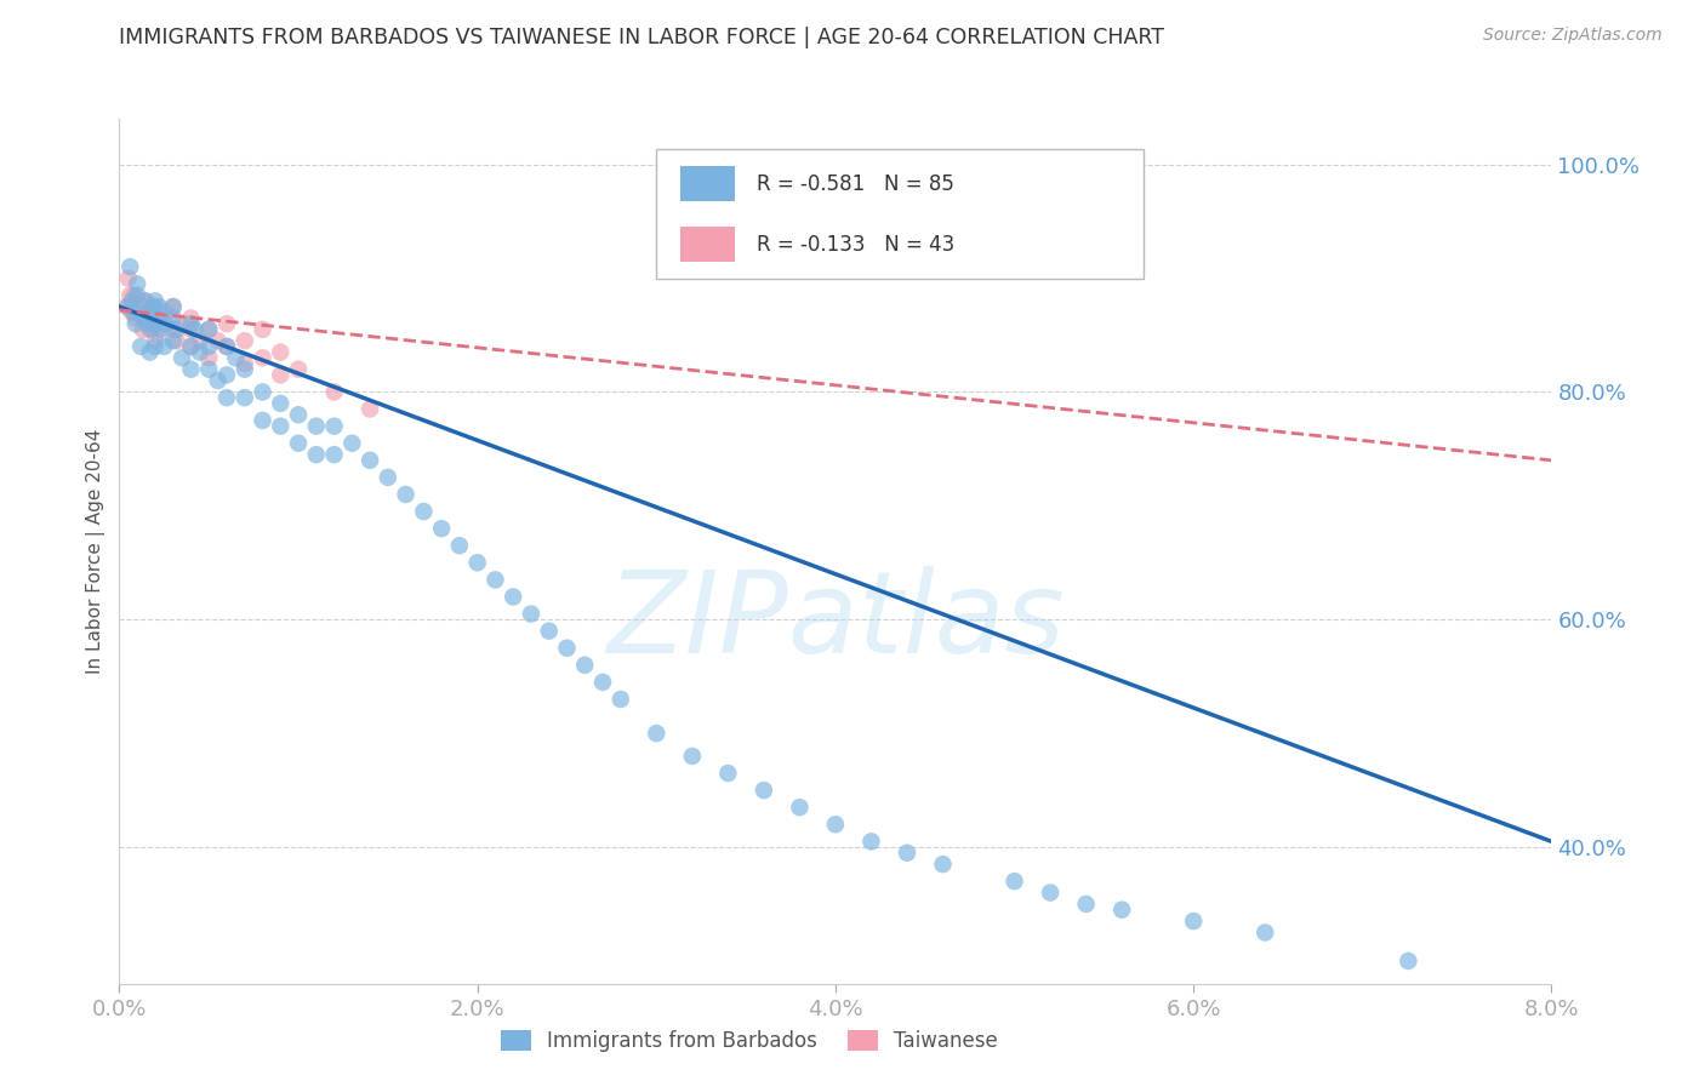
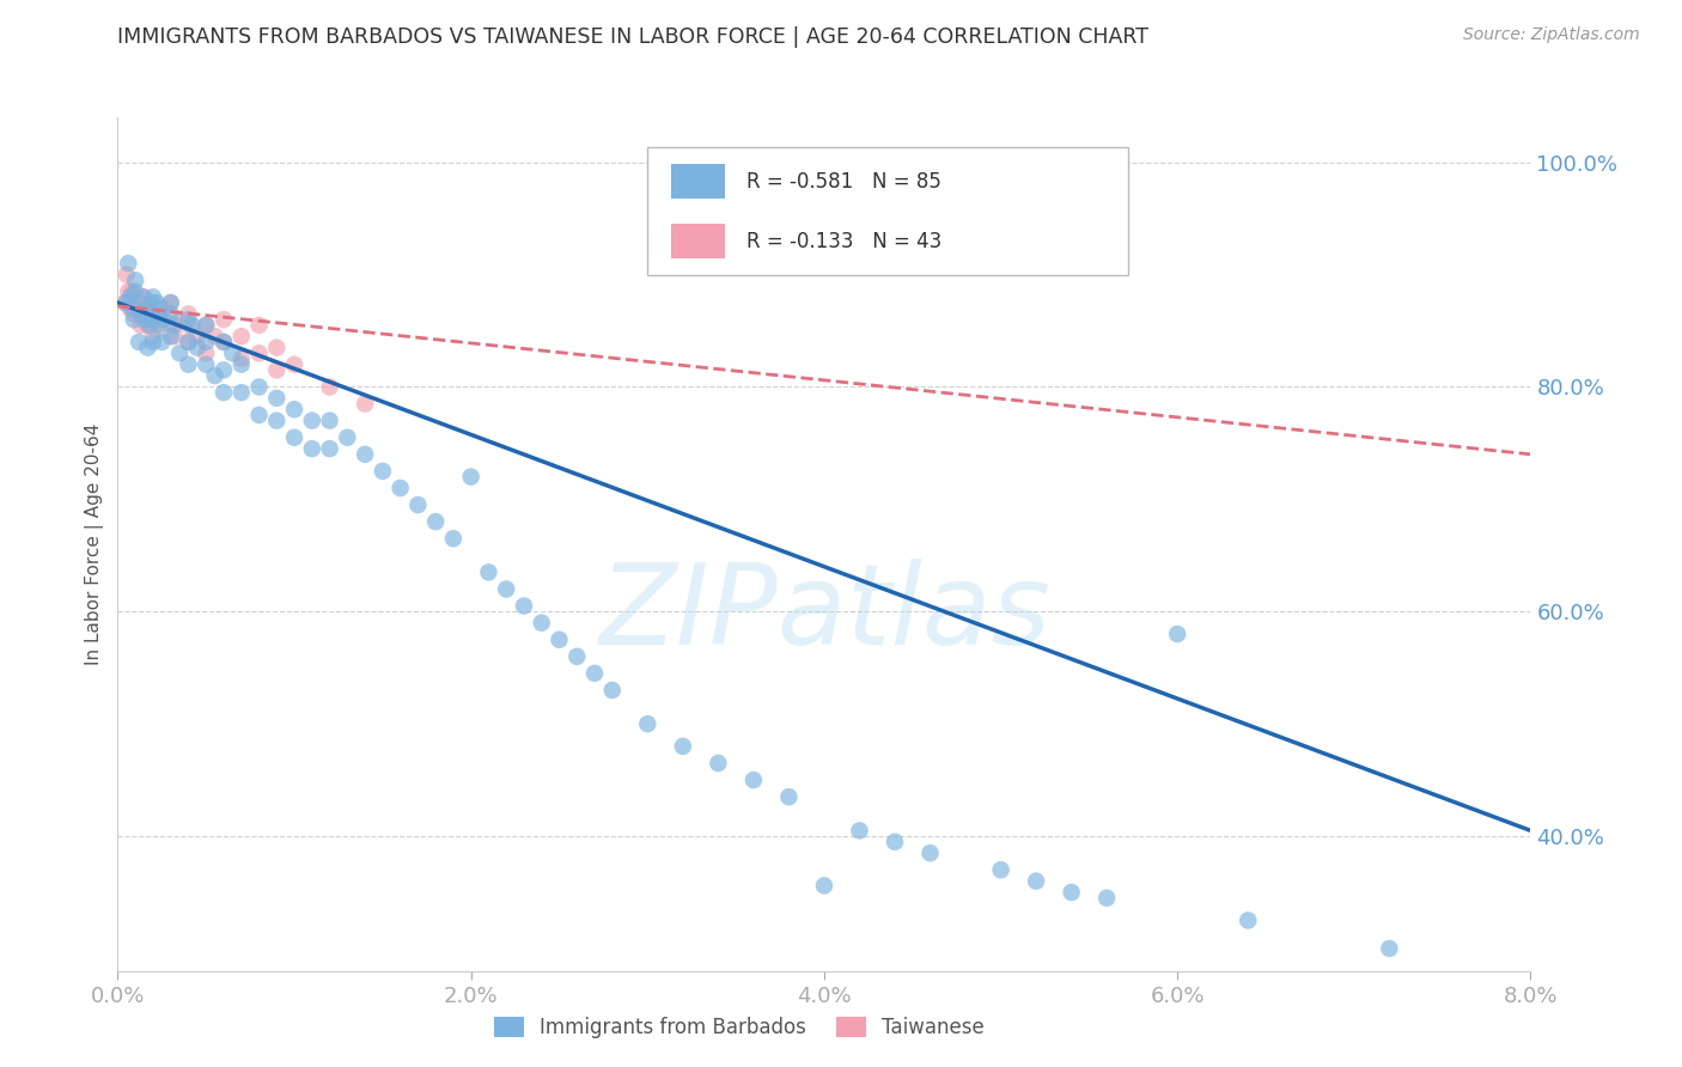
Immigrants from Barbados/2.0%: 65.0% -> 72.0%
Immigrants from Barbados/4.0%: 42.0% -> 35.6%
Immigrants from Barbados/6.0%: 33.5% -> 58.0%
